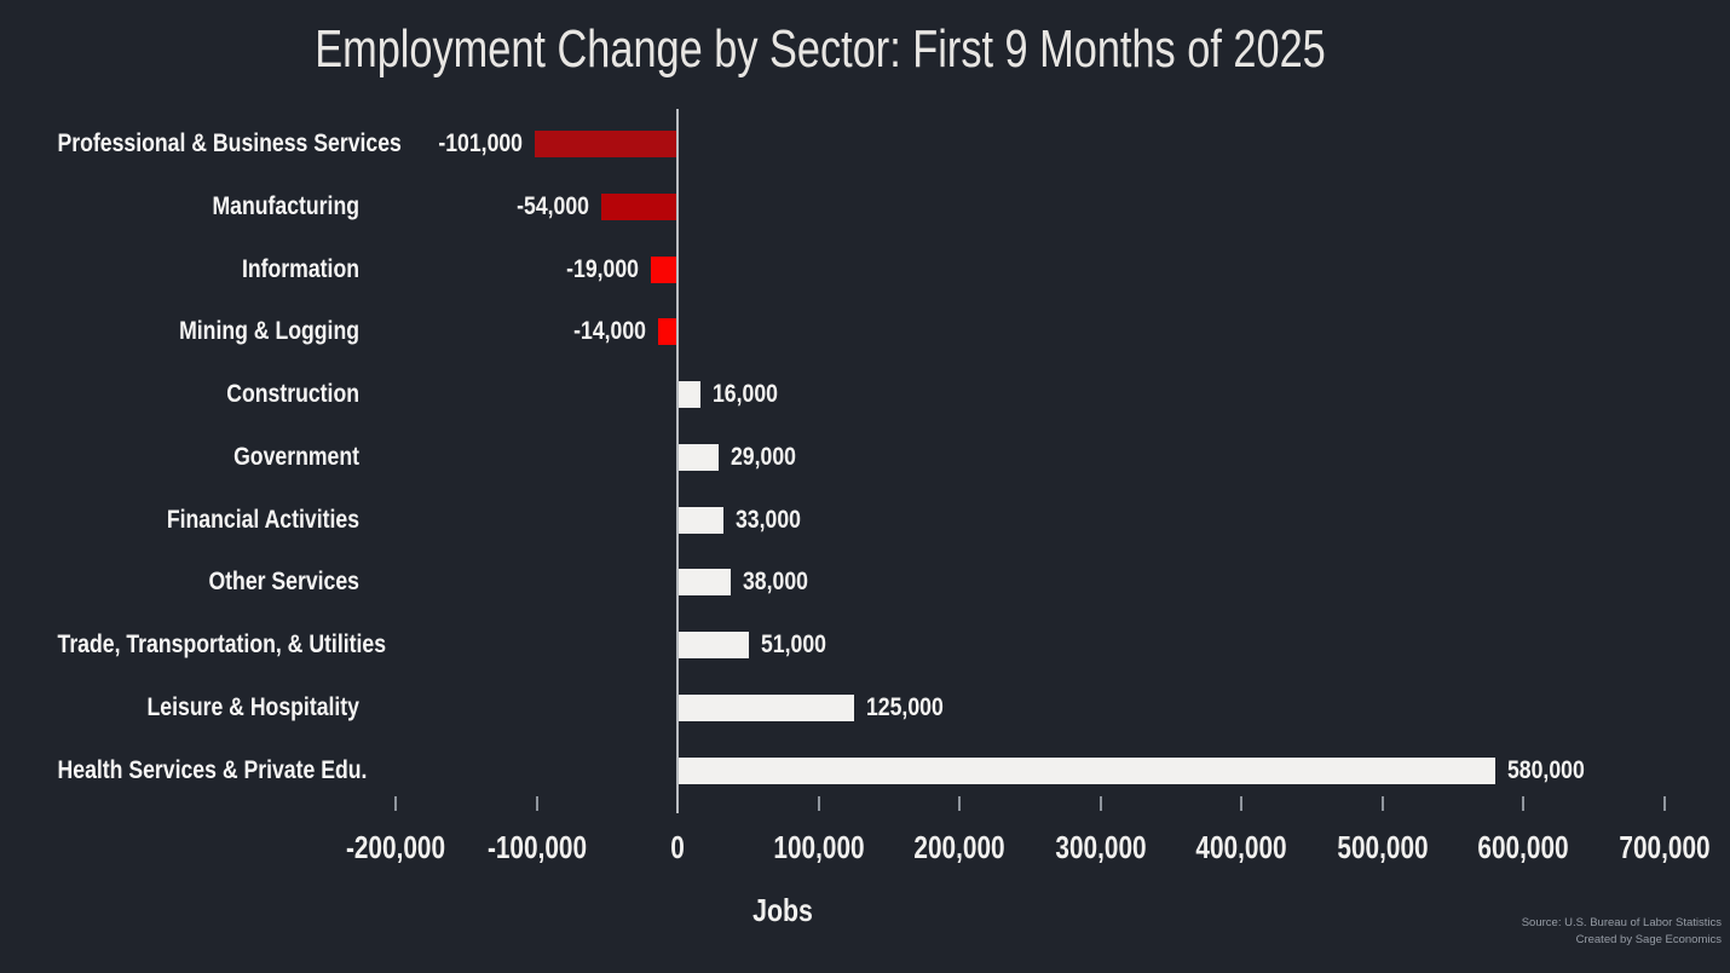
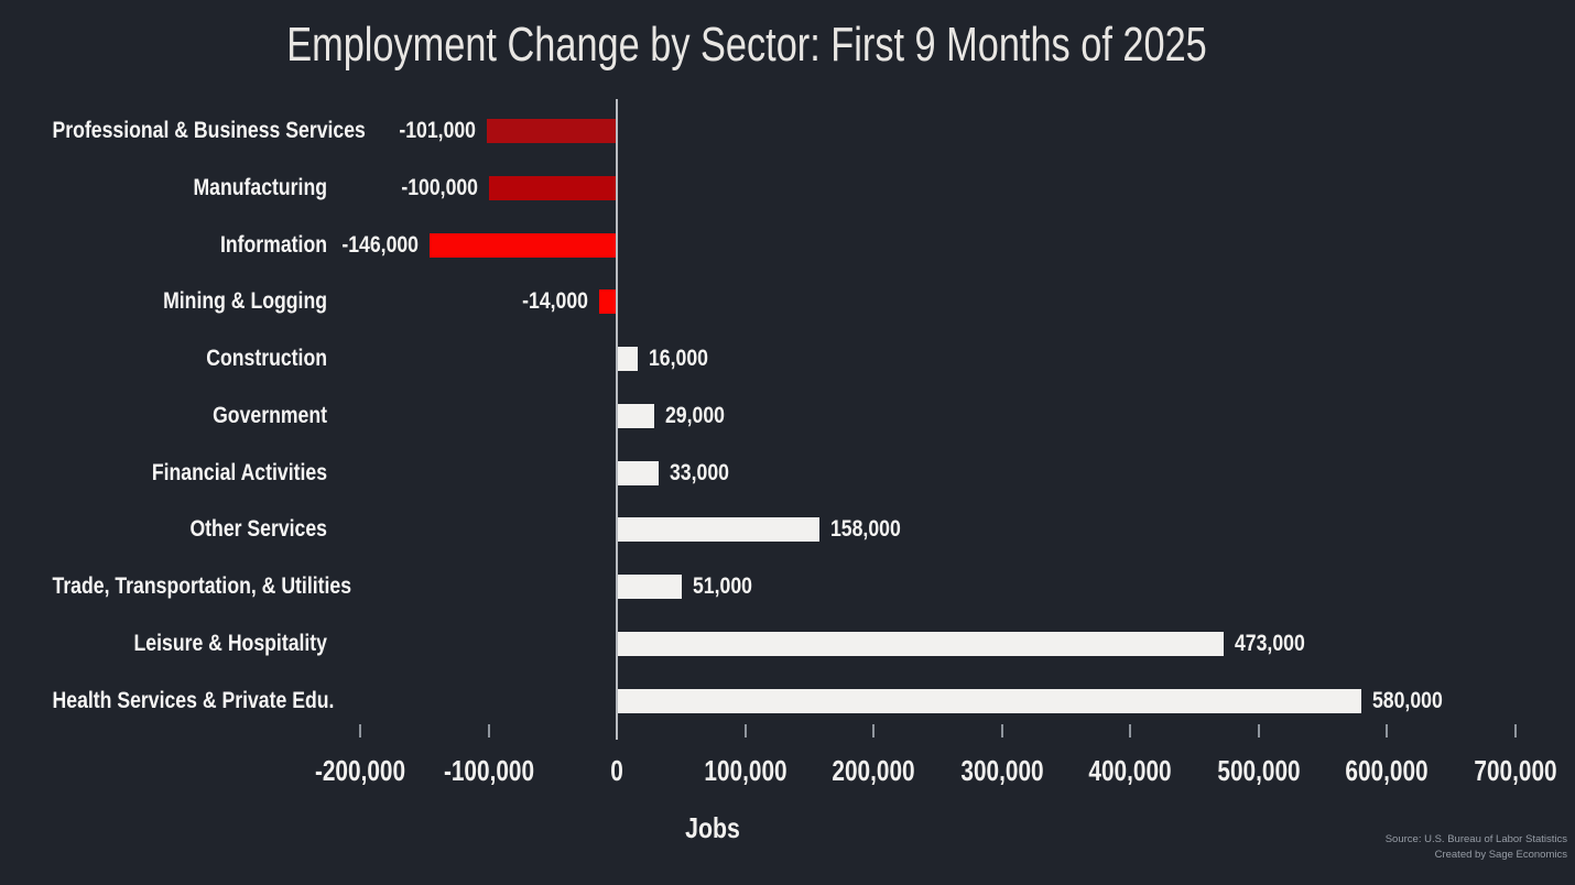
Manufacturing: -54,000 -> -100,000
Information: -19,000 -> -146,000
Other Services: 38,000 -> 158,000
Leisure & Hospitality: 125,000 -> 473,000
